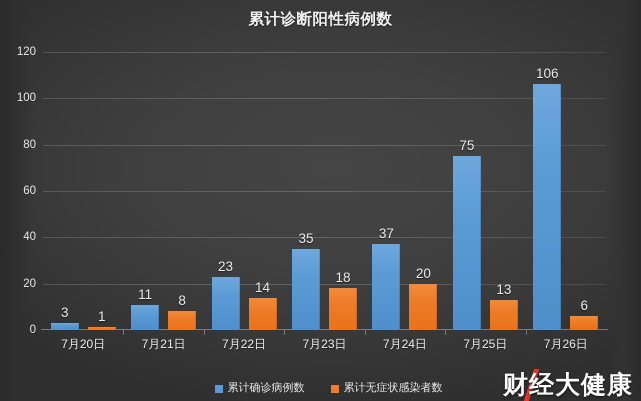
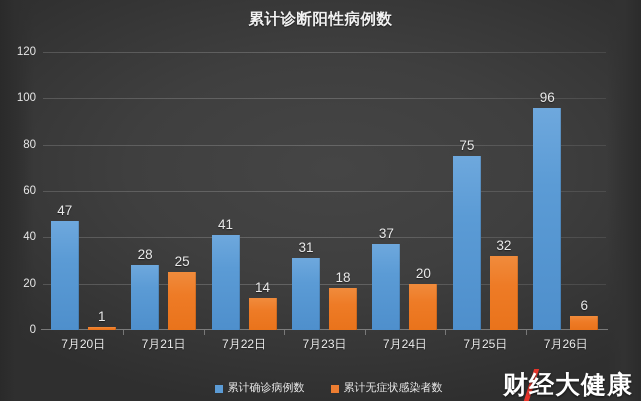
累计确诊病例数/7月20日: 3 -> 47
累计确诊病例数/7月21日: 11 -> 28
累计无症状感染者数/7月21日: 8 -> 25
累计确诊病例数/7月22日: 23 -> 41
累计确诊病例数/7月23日: 35 -> 31
累计无症状感染者数/7月25日: 13 -> 32
累计确诊病例数/7月26日: 106 -> 96
